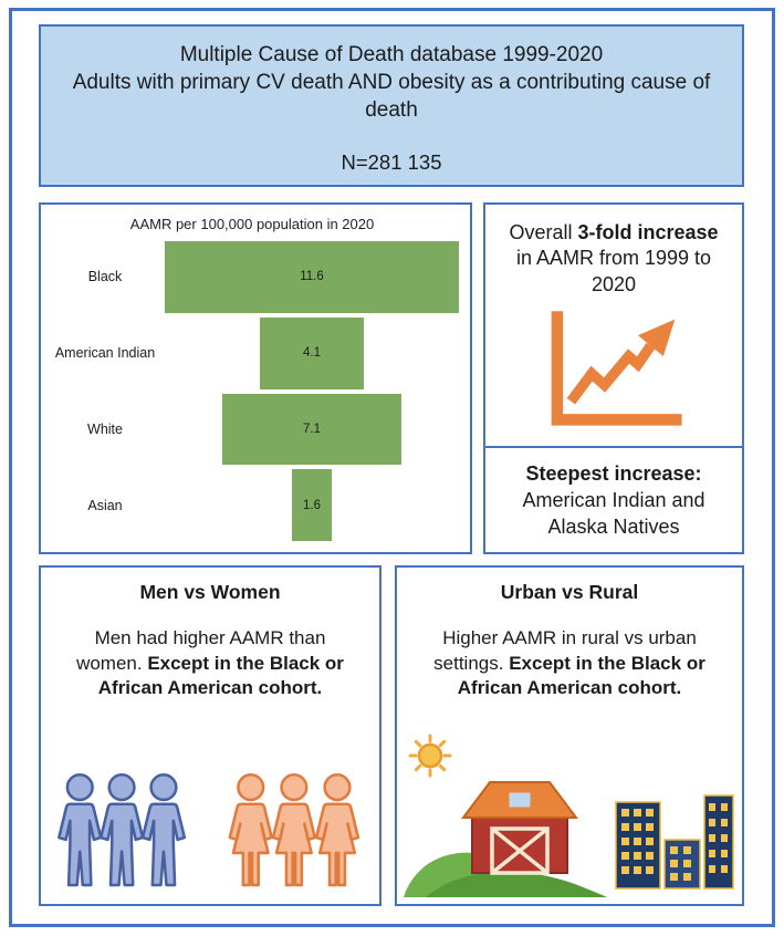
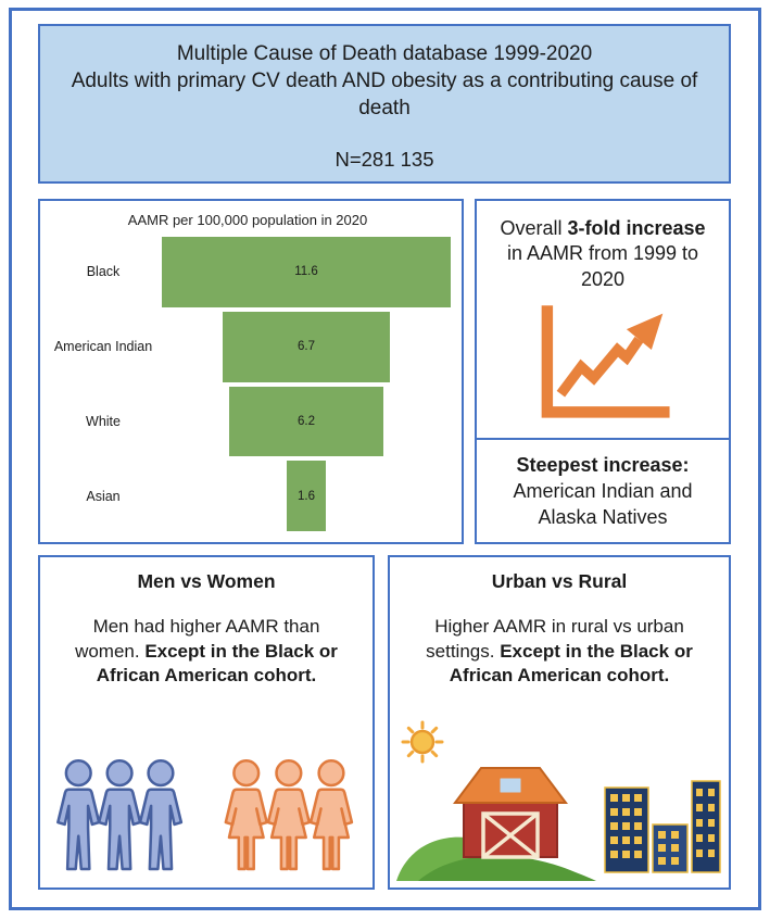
American Indian: 4.1 -> 6.7
White: 7.1 -> 6.2
